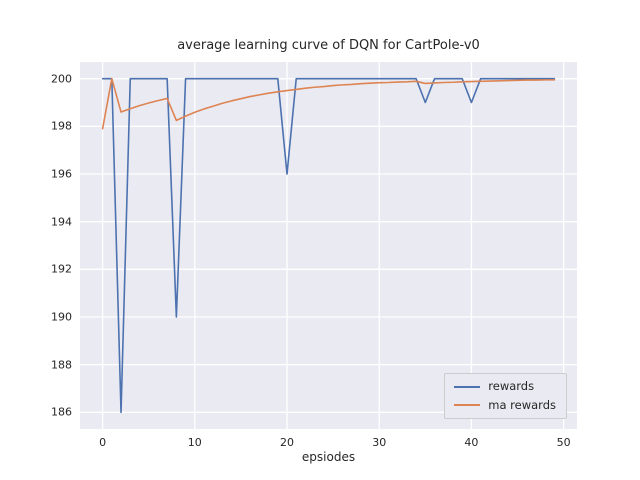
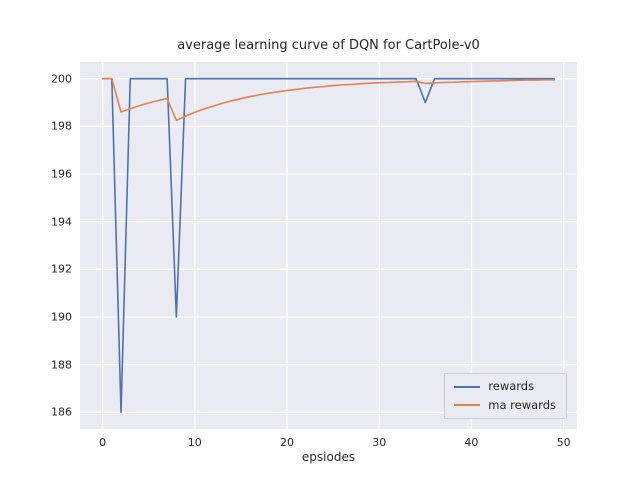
ma rewards/0: 197.9 -> 200.0
rewards/20: 196 -> 200
rewards/40: 199 -> 200
